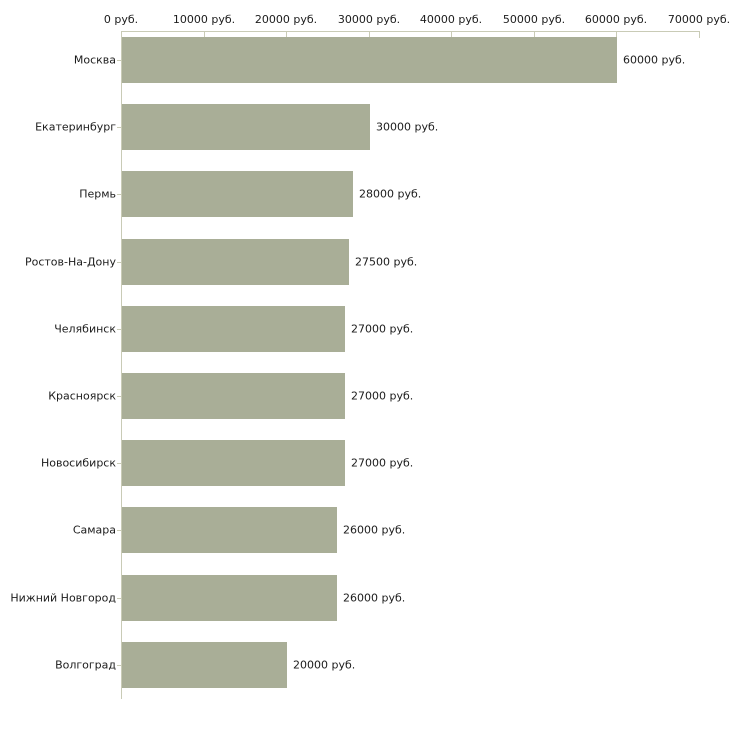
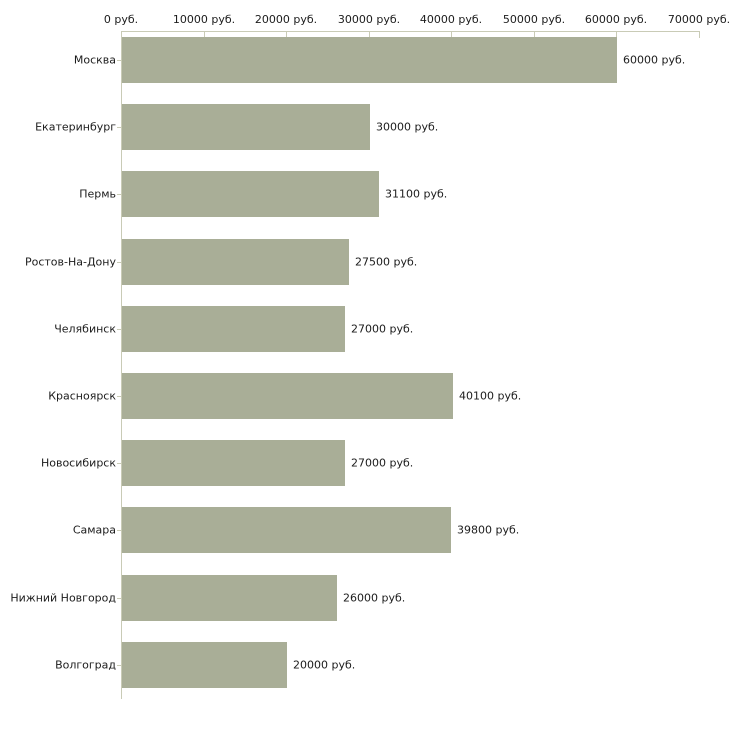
Пермь: 28000 -> 31100
Красноярск: 27000 -> 40100
Самара: 26000 -> 39800
